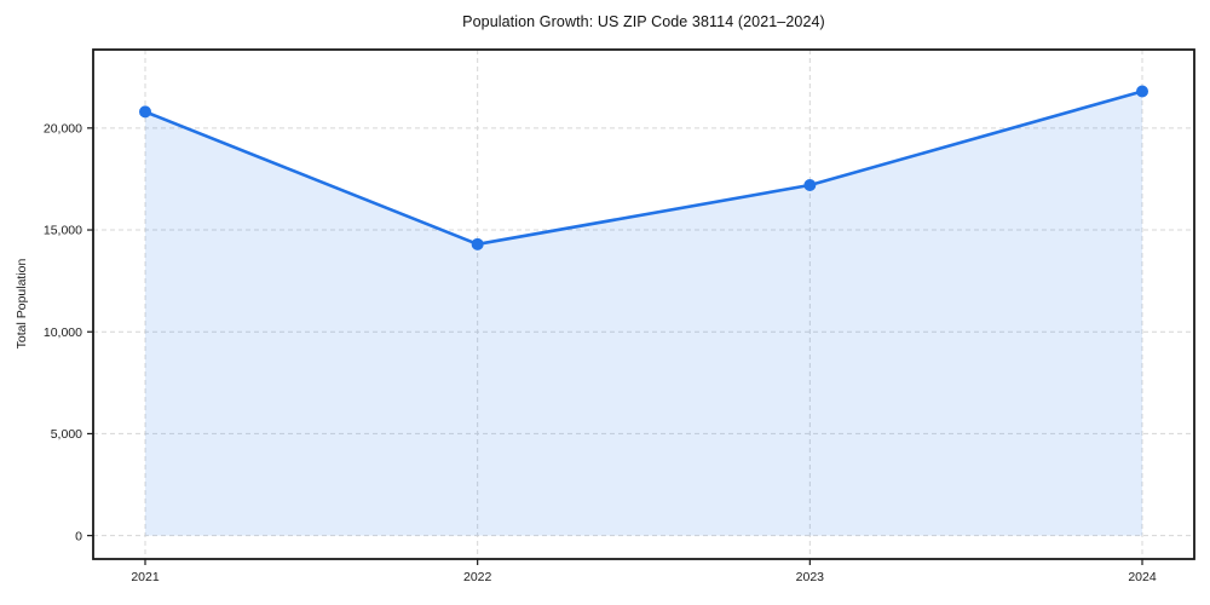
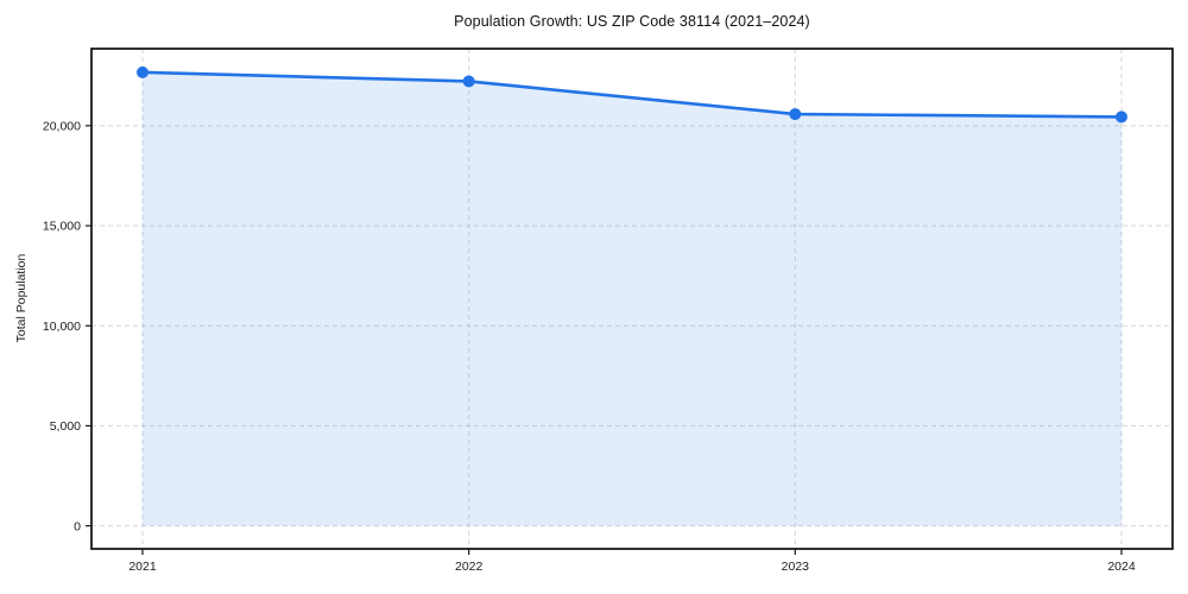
2021: 20800 -> 22700
2022: 14300 -> 22200
2023: 17200 -> 20600
2024: 21800 -> 20400
